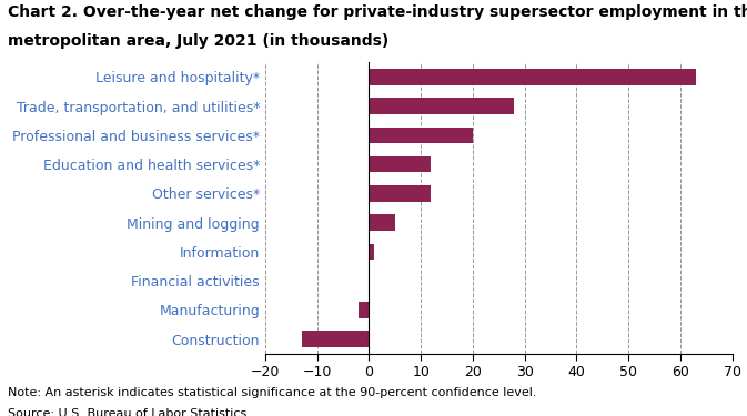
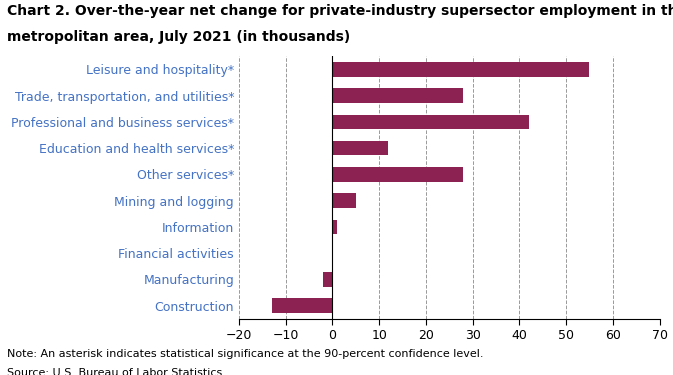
Leisure and hospitality*: 63 -> 55
Professional and business services*: 20 -> 42
Other services*: 12 -> 28
